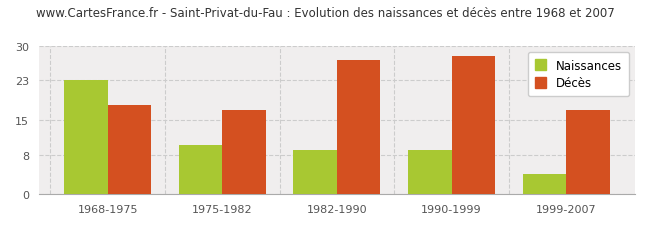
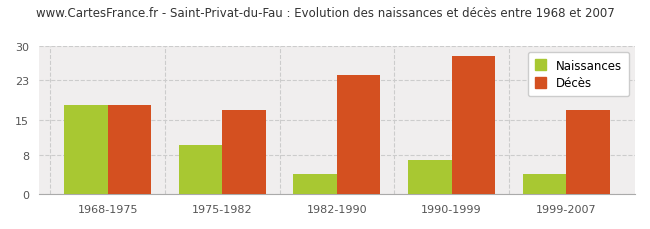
Naissances/1968-1975: 23 -> 18
Naissances/1982-1990: 9 -> 4
Décès/1982-1990: 27 -> 24
Naissances/1990-1999: 9 -> 7
